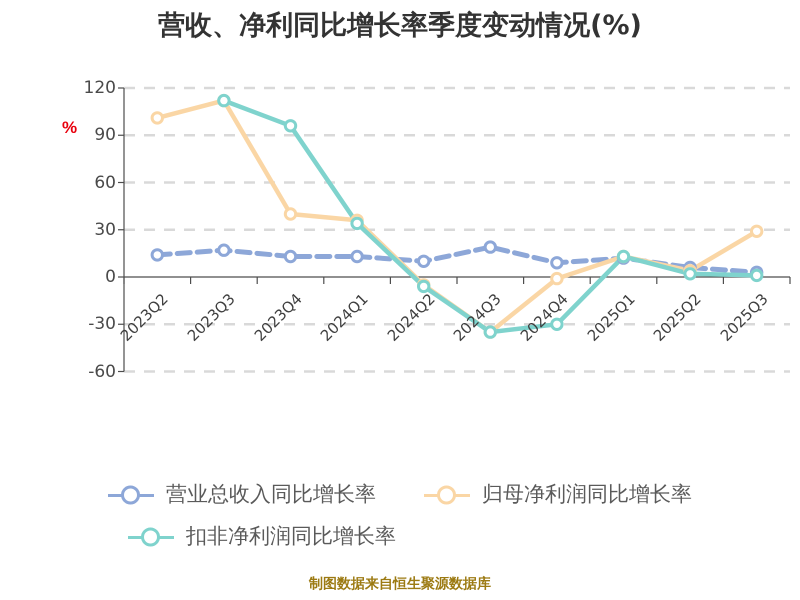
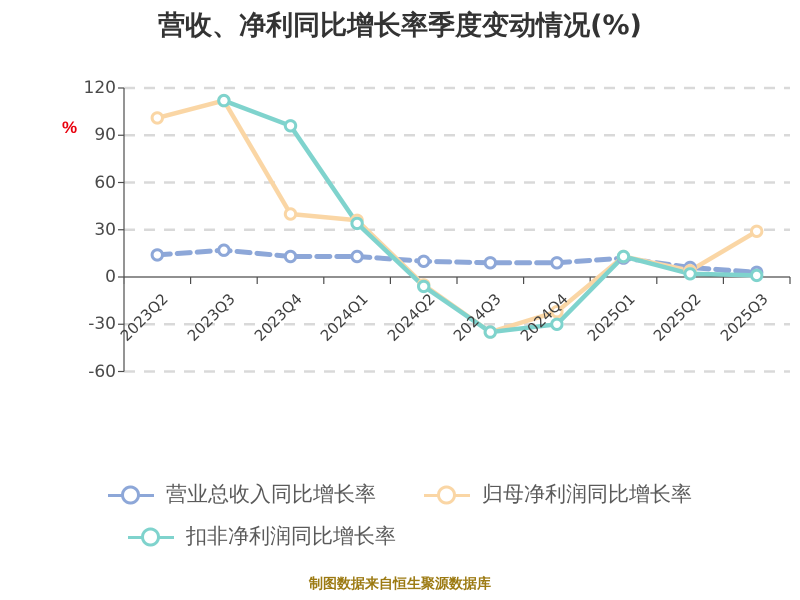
营业总收入同比增长率/2024Q3: 19 -> 9
归母净利润同比增长率/2024Q4: -1 -> -22
